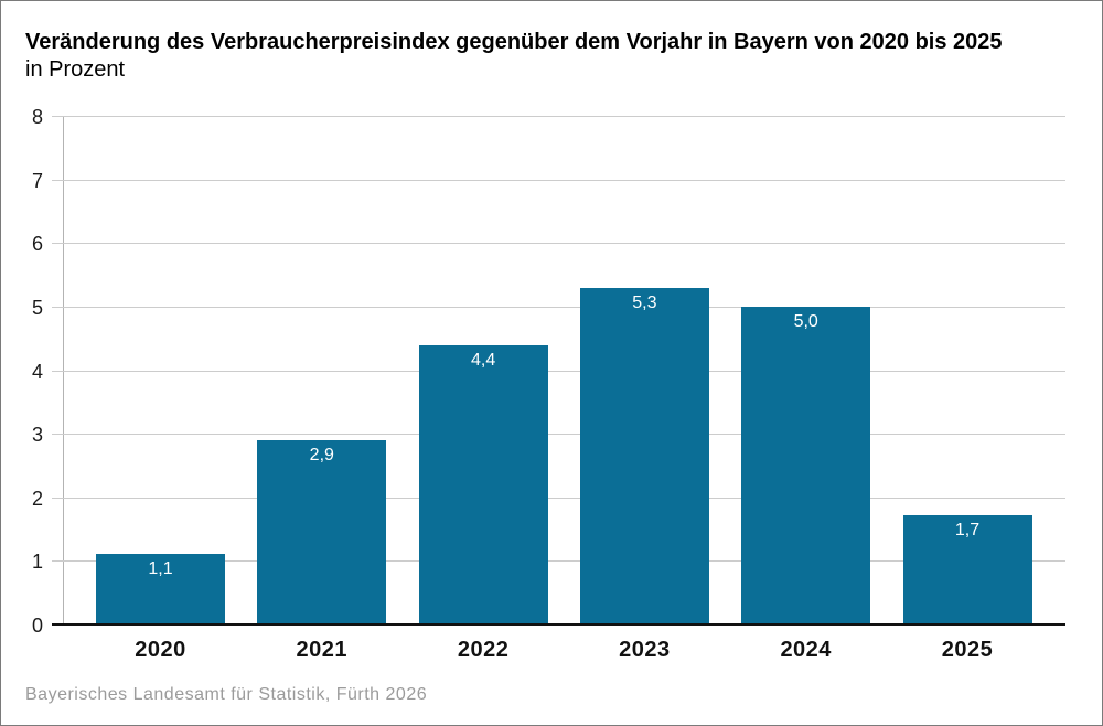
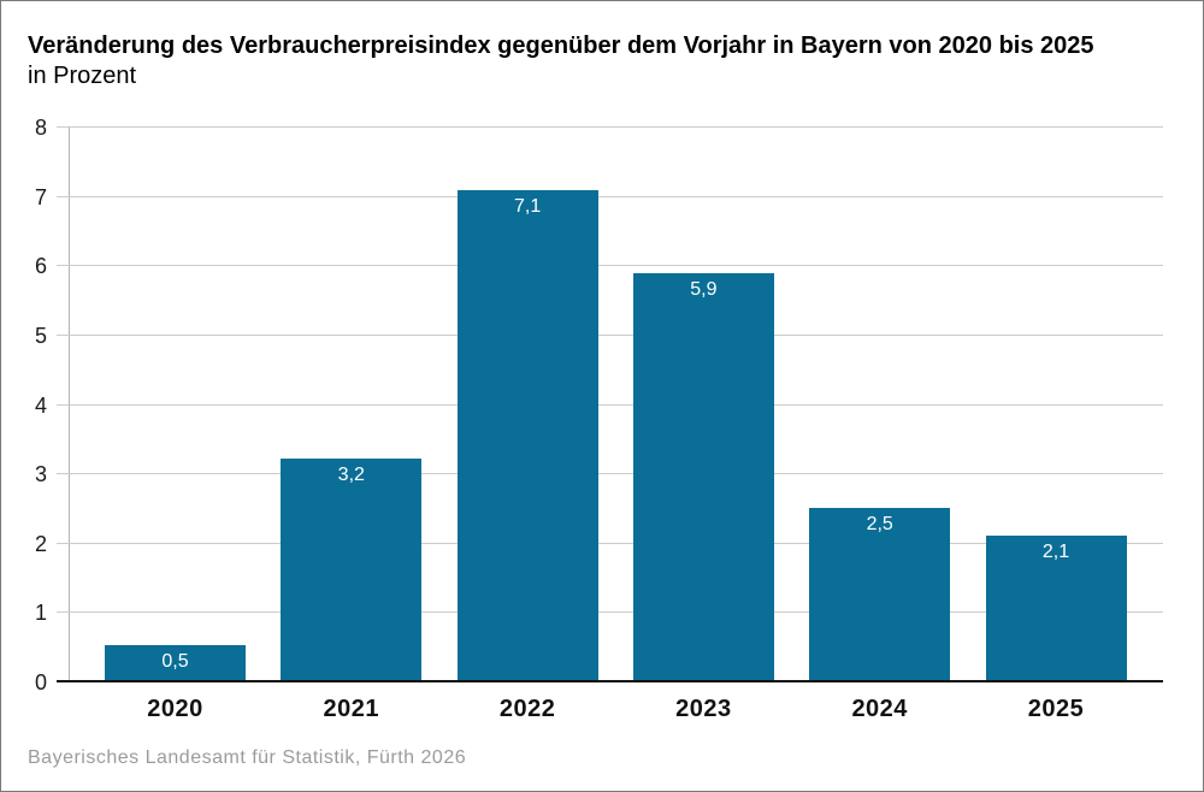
2020: 1,1 -> 0,5
2021: 2,9 -> 3,2
2022: 4,4 -> 7,1
2023: 5,3 -> 5,9
2024: 5,0 -> 2,5
2025: 1,7 -> 2,1
